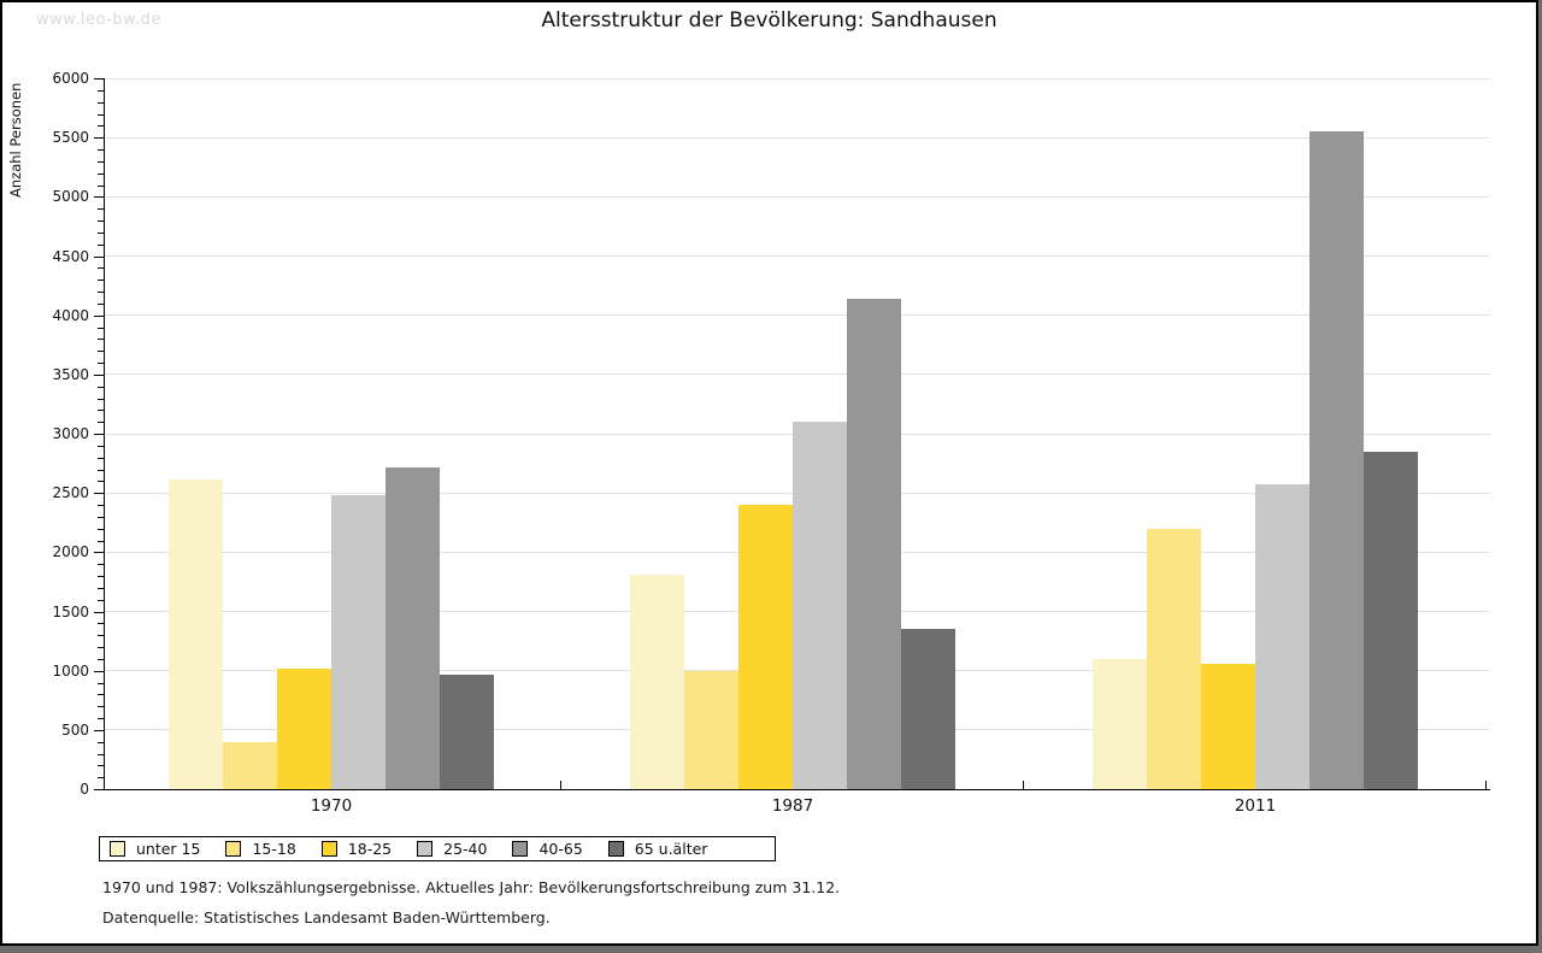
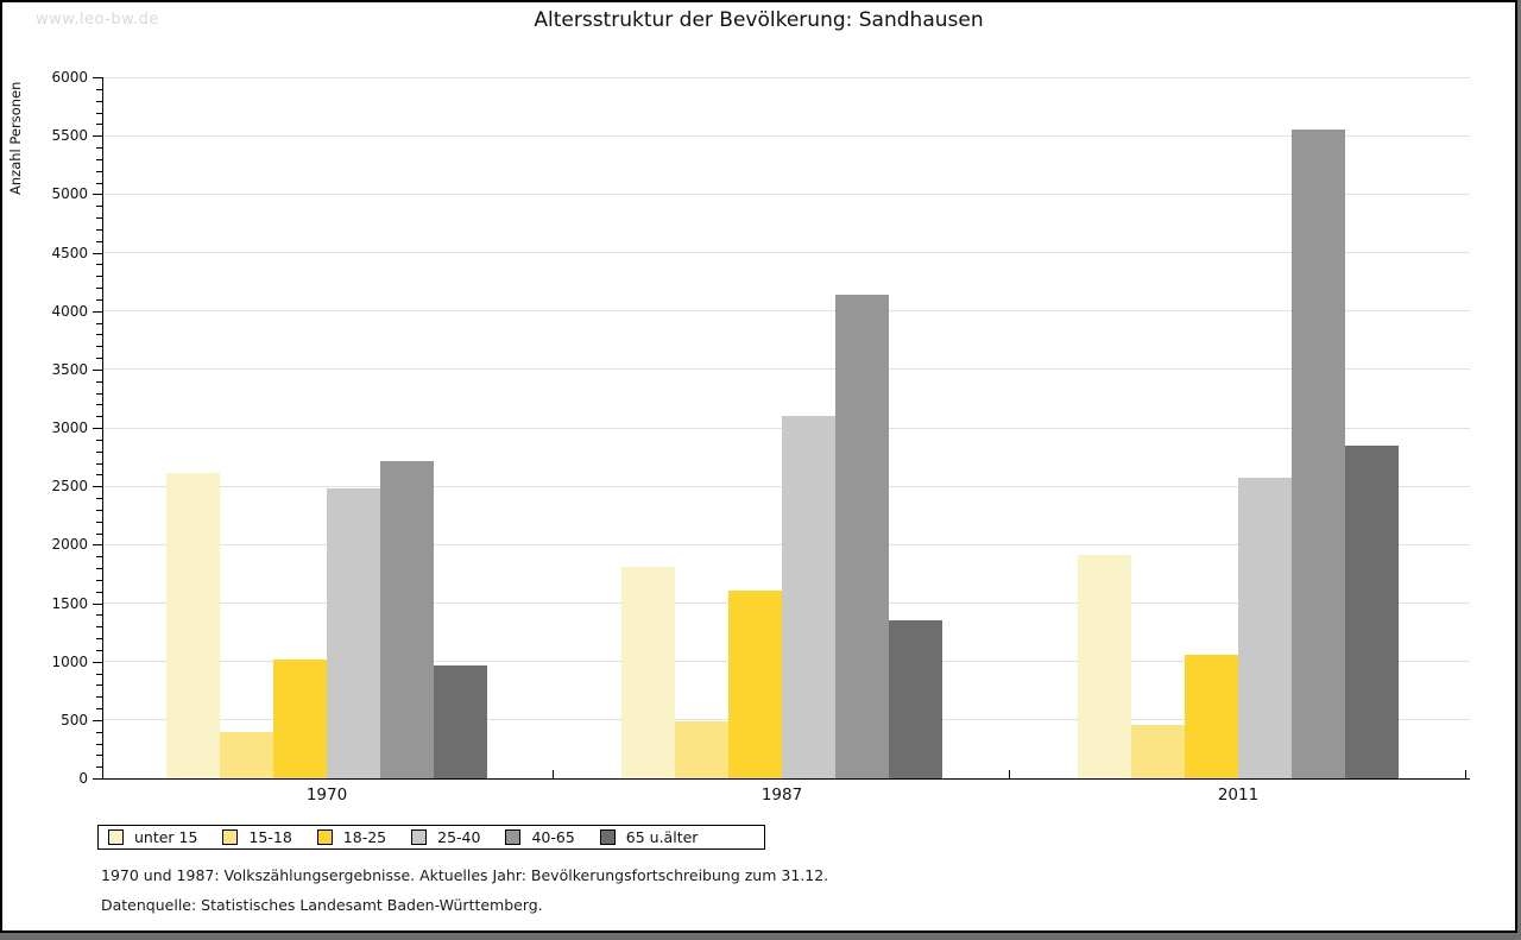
15-18/1987: 1000 -> 500
18-25/1987: 2400 -> 1600
unter 15/2011: 1100 -> 1900
15-18/2011: 2200 -> 500
